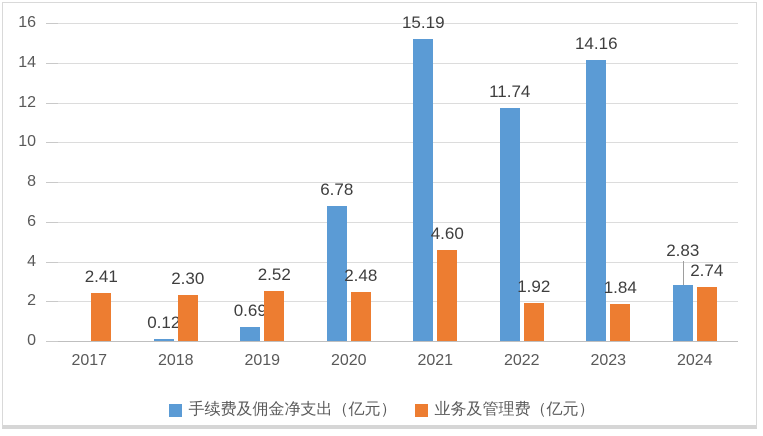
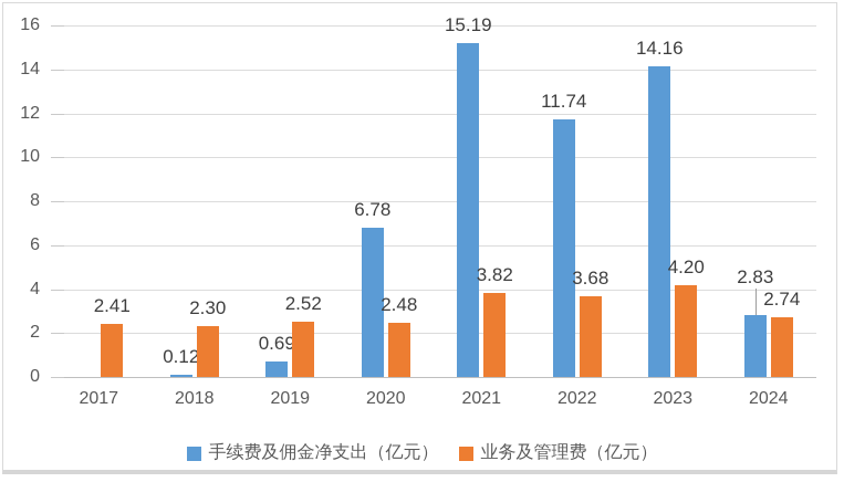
业务及管理费（亿元）/2021: 4.60 -> 3.82
业务及管理费（亿元）/2022: 1.92 -> 3.68
业务及管理费（亿元）/2023: 1.84 -> 4.20
